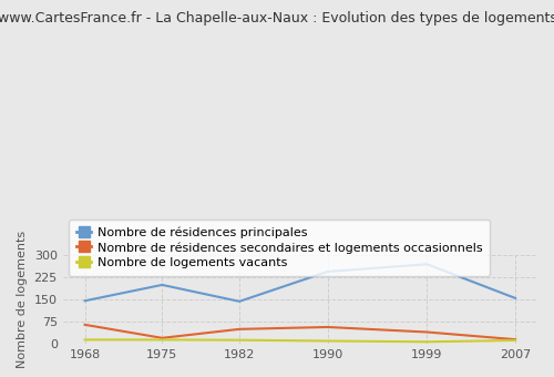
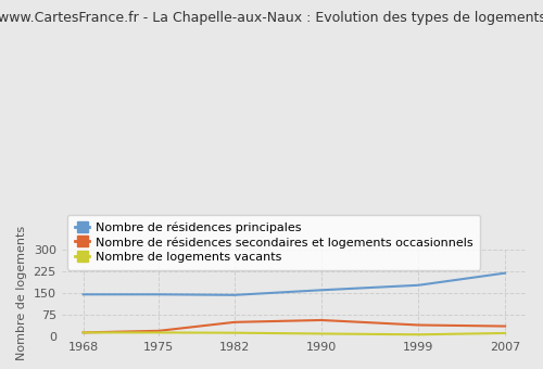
Nombre de résidences secondaires et logements occasionnels/1968: 65 -> 14
Nombre de résidences principales/1975: 200 -> 146
Nombre de résidences principales/1990: 245 -> 161
Nombre de résidences principales/1999: 270 -> 178
Nombre de résidences principales/2007: 155 -> 220
Nombre de résidences secondaires et logements occasionnels/2007: 15 -> 36
